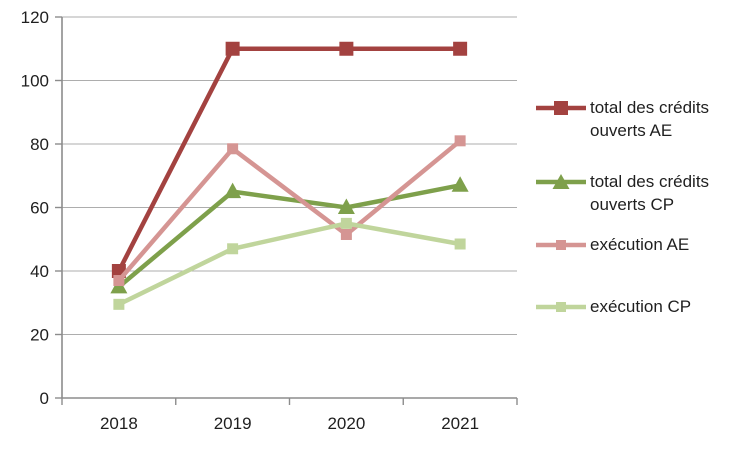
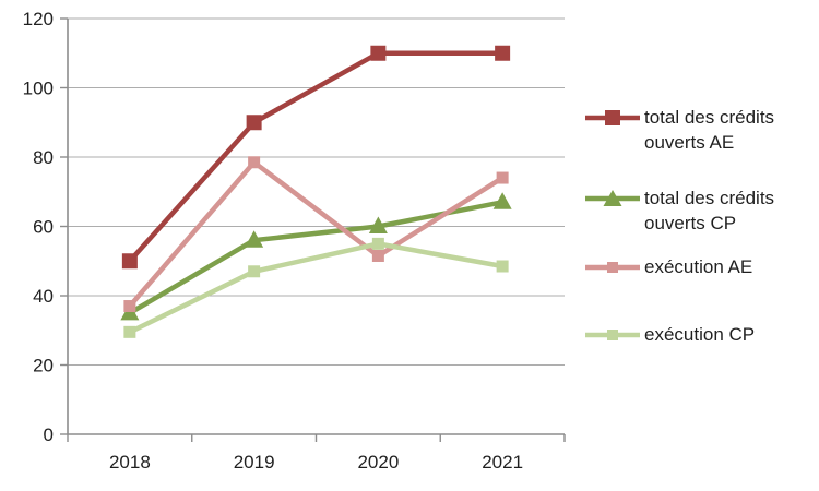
total des crédits ouverts AE/2018: 40 -> 50
total des crédits ouverts AE/2019: 110 -> 90
total des crédits ouverts CP/2019: 65 -> 56
exécution AE/2021: 81 -> 74
